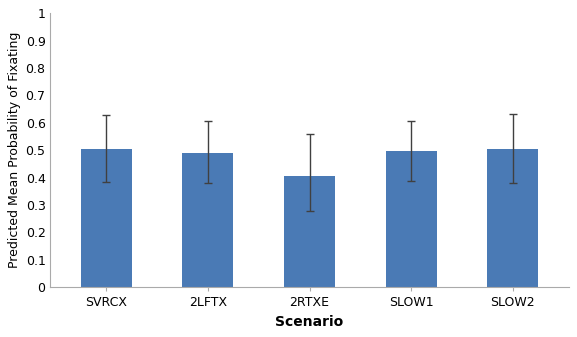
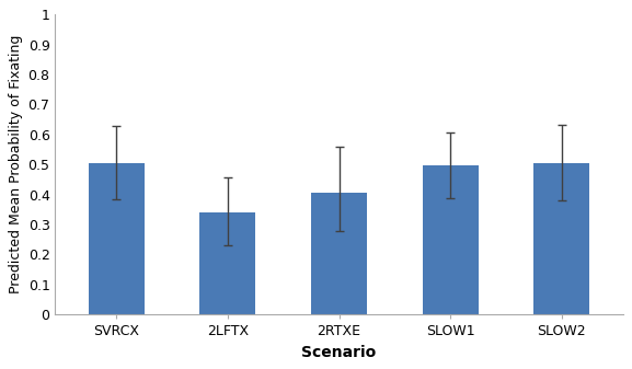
2LFTX: 0.490 -> 0.341
